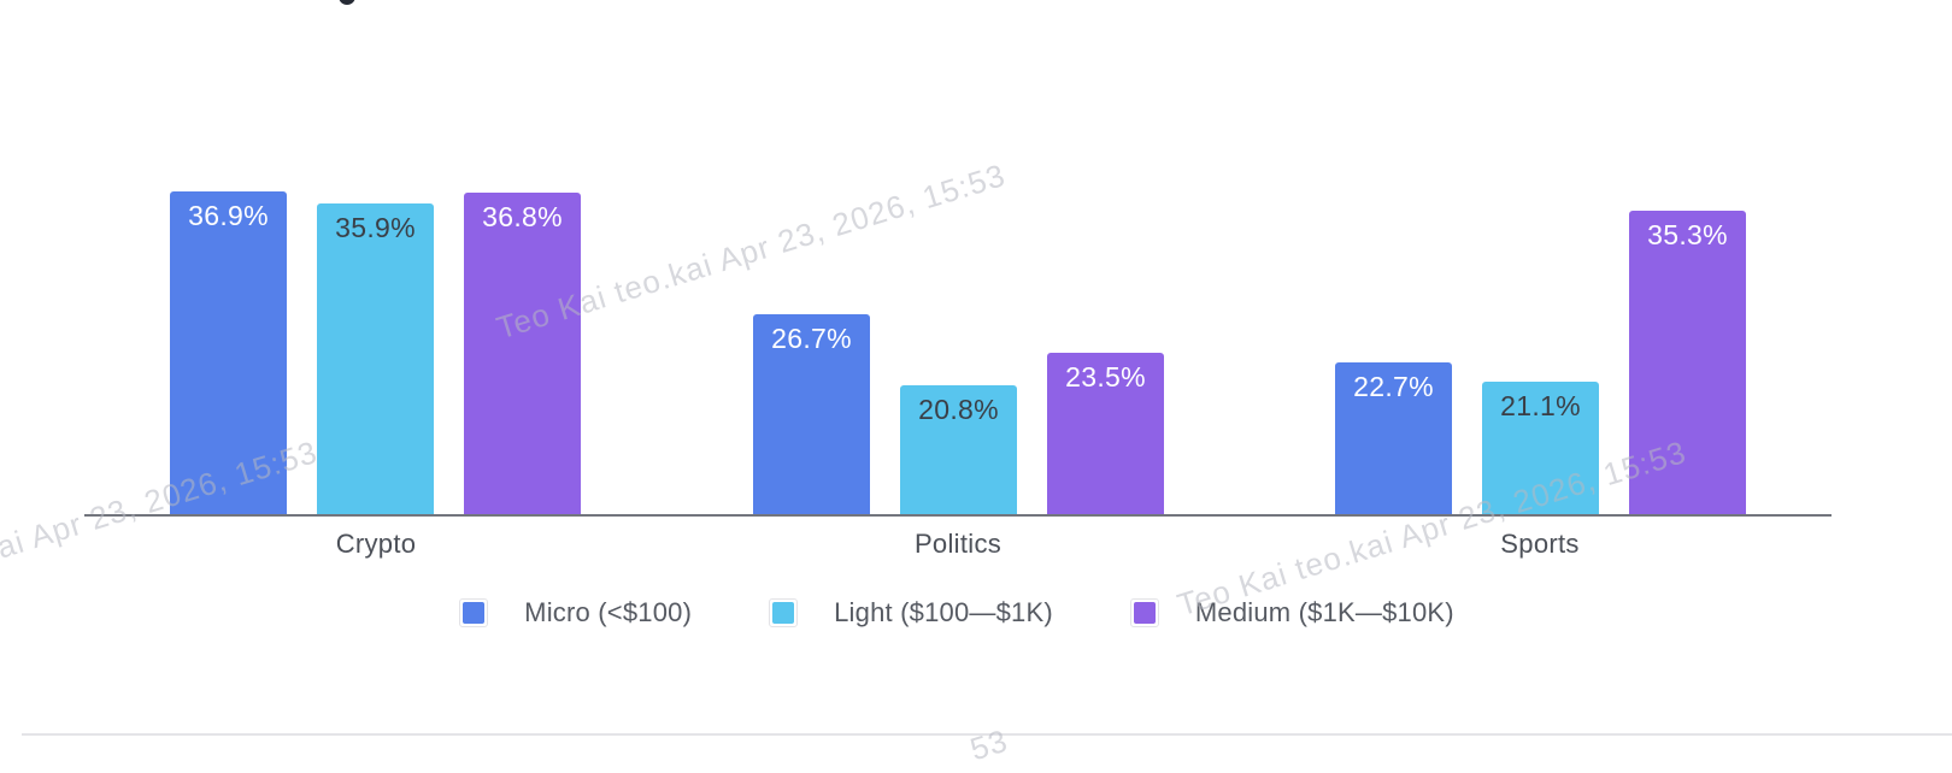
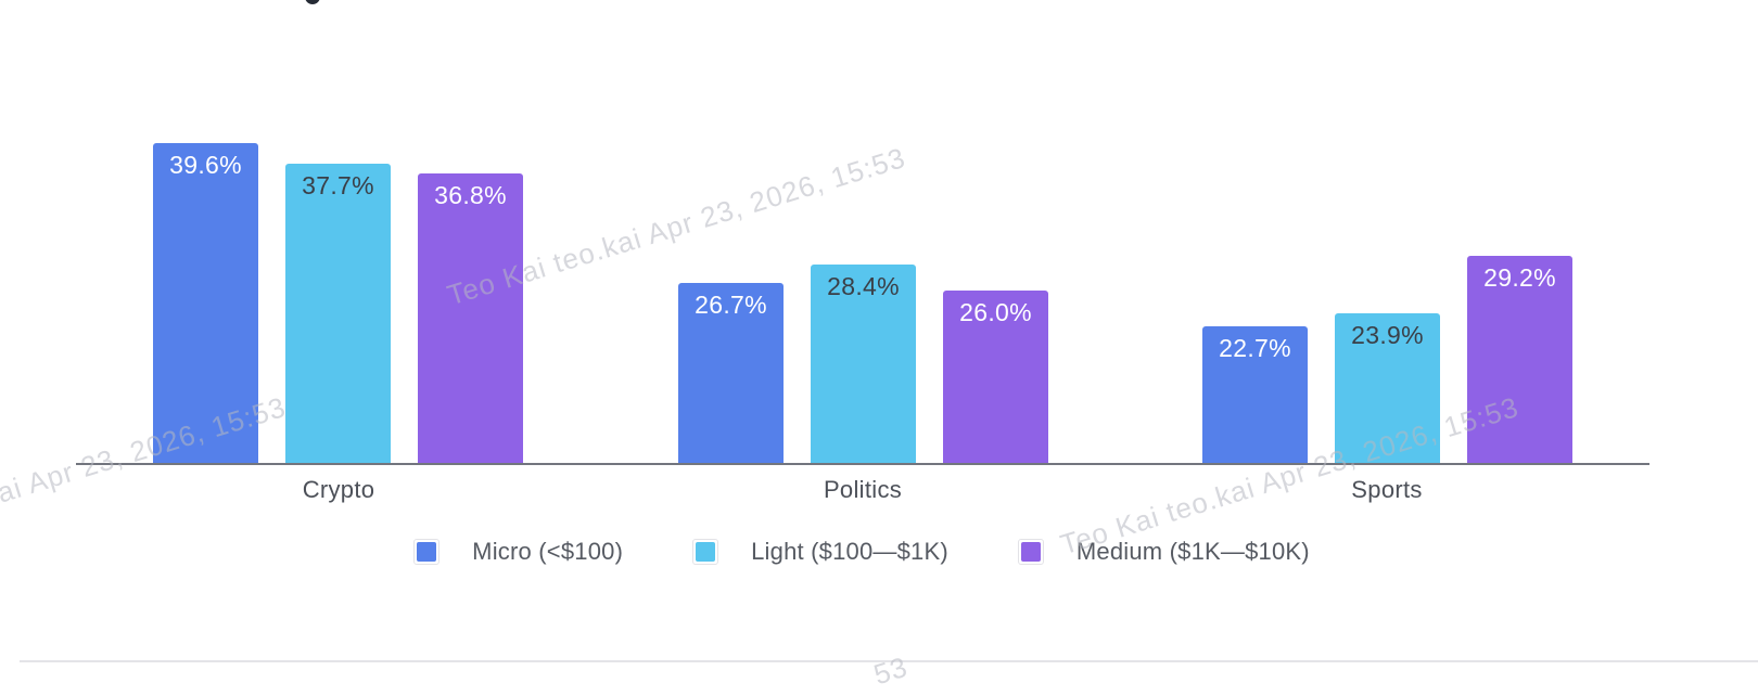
Micro (<$100)/Crypto: 36.9% -> 39.6%
Light ($100—$1K)/Crypto: 35.9% -> 37.7%
Light ($100—$1K)/Politics: 20.8% -> 28.4%
Medium ($1K—$10K)/Politics: 23.5% -> 26.0%
Light ($100—$1K)/Sports: 21.1% -> 23.9%
Medium ($1K—$10K)/Sports: 35.3% -> 29.2%
